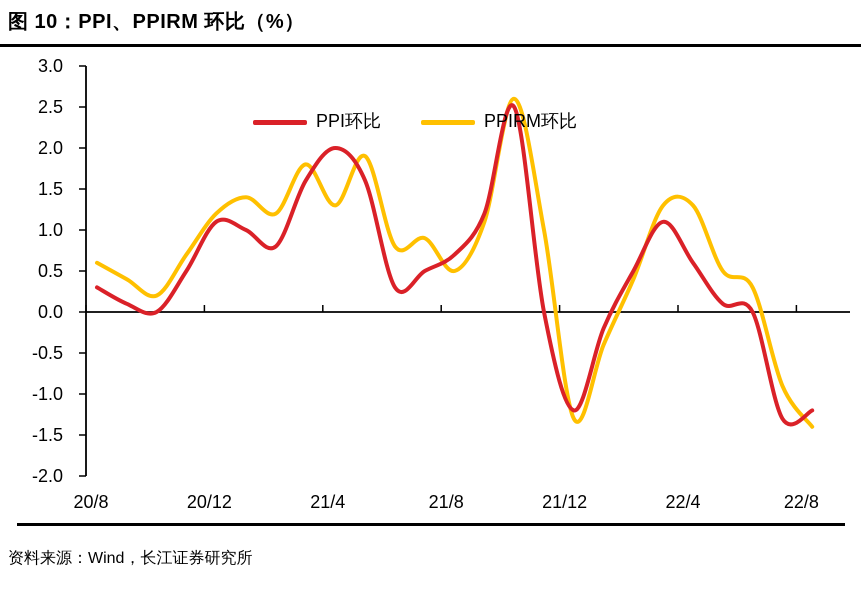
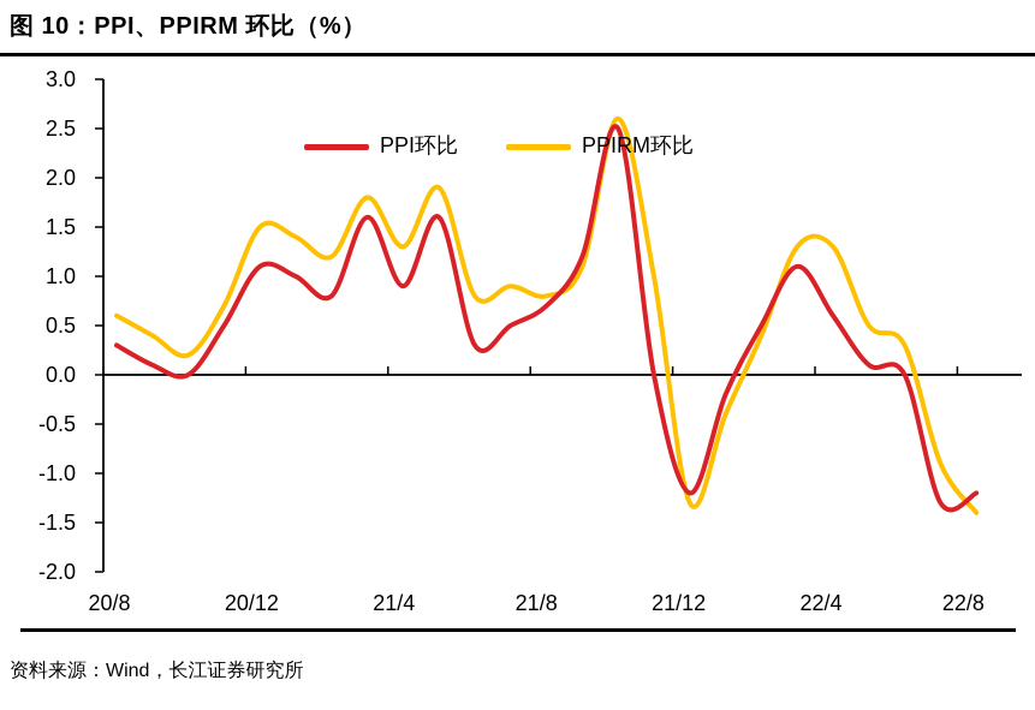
PPIRM环比/20/12: 1.2 -> 1.5
PPI环比/21/4: 2.0 -> 0.9
PPIRM环比/21/8: 0.5 -> 0.8
